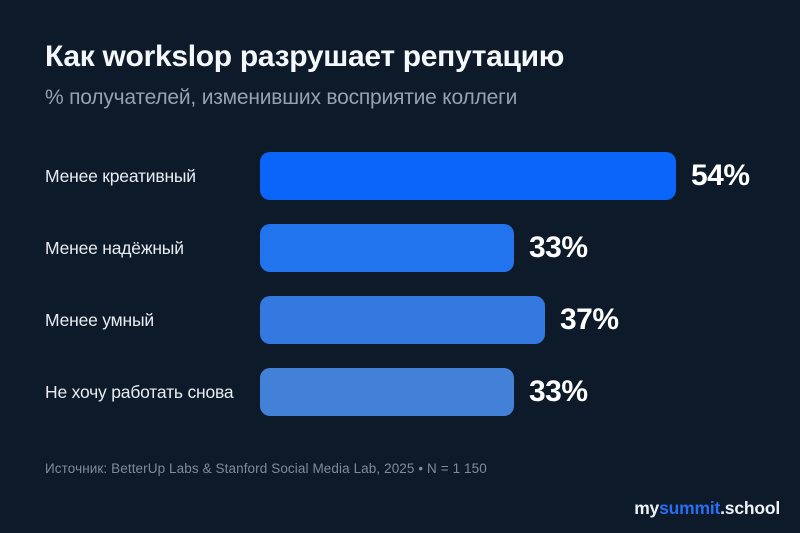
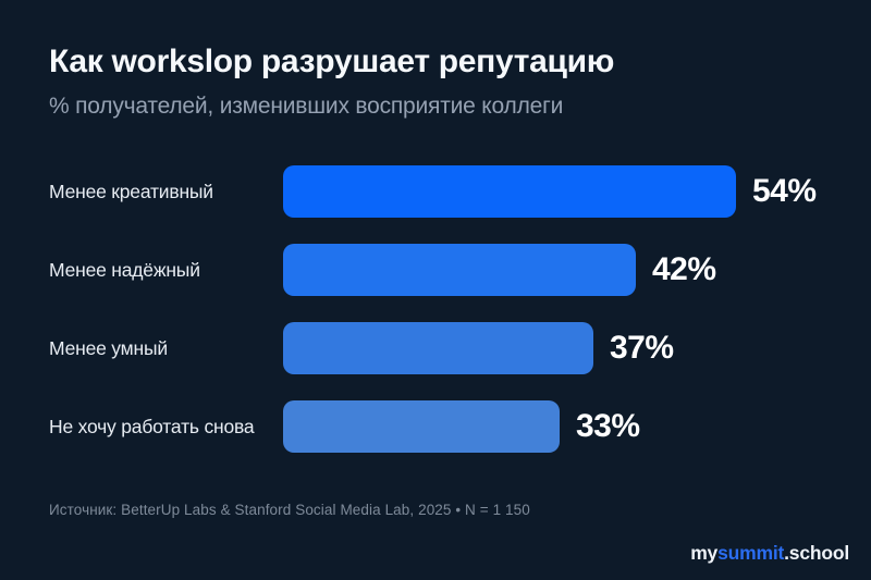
Менее надёжный: 33% -> 42%
